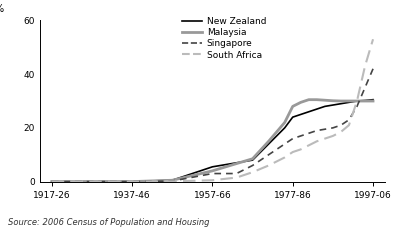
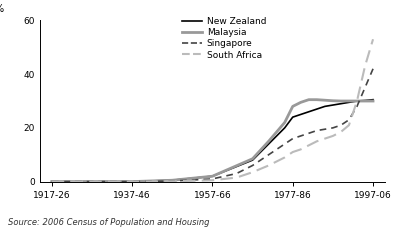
New Zealand/1957-66: 5.5 -> 2.0
Malaysia/1957-66: 4.0 -> 2.0
Singapore/1957-66: 3.0 -> 1.0
